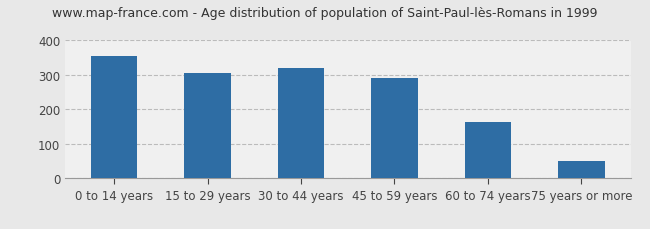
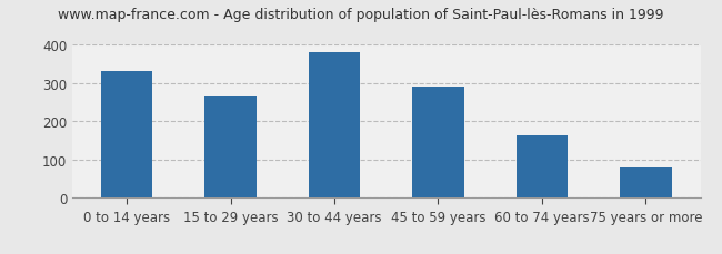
0 to 14 years: 355 -> 333
15 to 29 years: 305 -> 265
30 to 44 years: 320 -> 380
75 years or more: 50 -> 80
